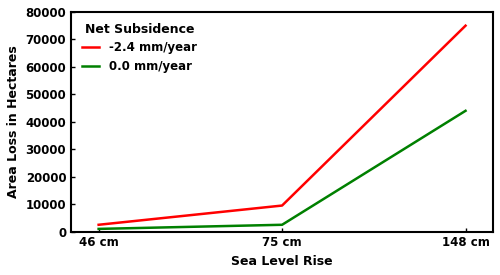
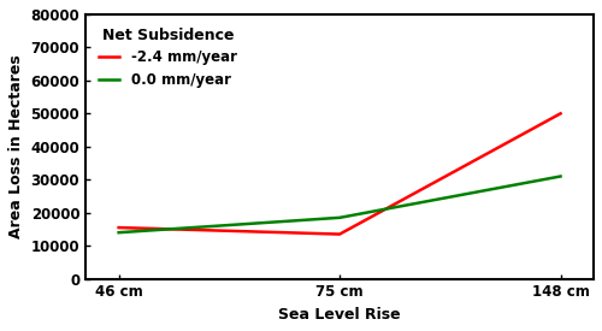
-2.4 mm/year/46 cm: 2500 -> 15500
0.0 mm/year/46 cm: 1000 -> 14000
-2.4 mm/year/75 cm: 9500 -> 13500
0.0 mm/year/75 cm: 2500 -> 18500
-2.4 mm/year/148 cm: 75000 -> 50000
0.0 mm/year/148 cm: 44000 -> 31000
